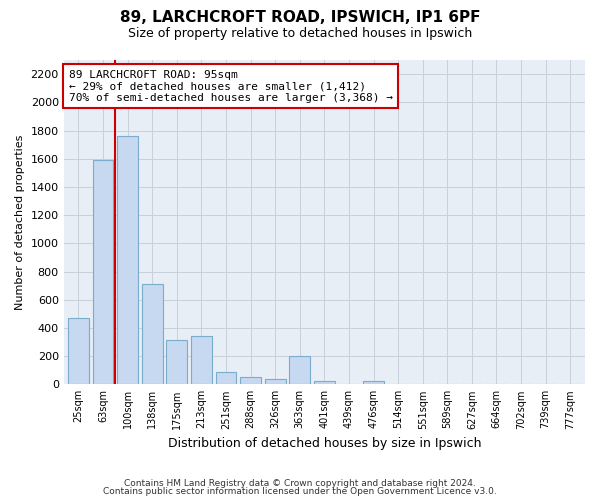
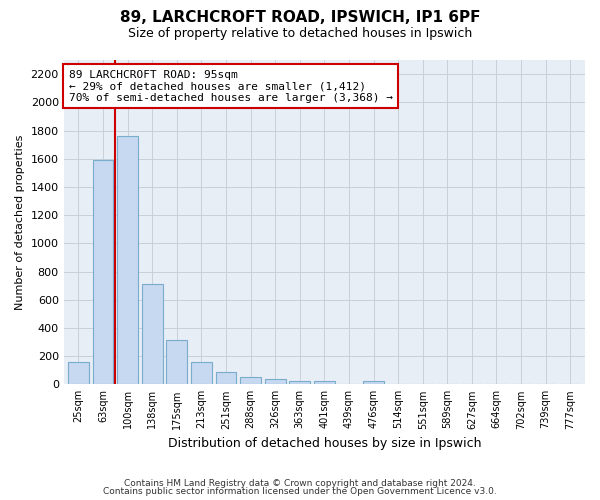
25sqm: 470 -> 160
213sqm: 340 -> 160
363sqm: 200 -> 20
